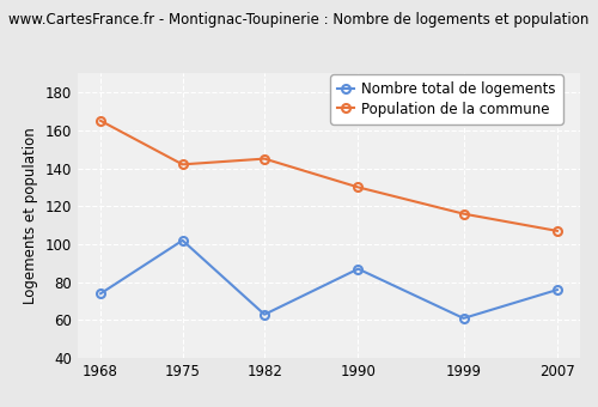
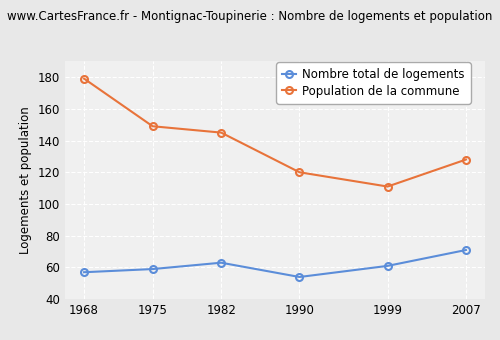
Nombre total de logements/1968: 74 -> 57
Population de la commune/1968: 165 -> 179
Nombre total de logements/1975: 102 -> 59
Population de la commune/1975: 142 -> 149
Nombre total de logements/1990: 87 -> 54
Population de la commune/1990: 130 -> 120
Population de la commune/1999: 116 -> 111
Nombre total de logements/2007: 76 -> 71
Population de la commune/2007: 107 -> 128
